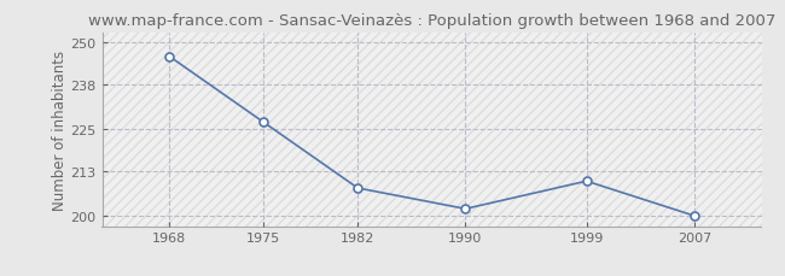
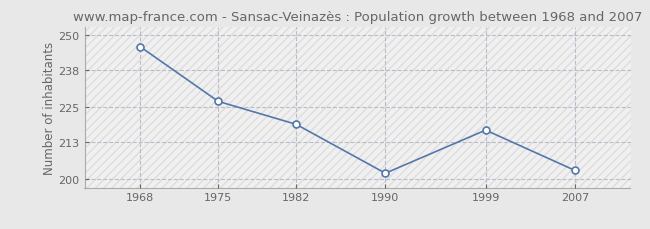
1982: 208 -> 219
1999: 210 -> 217
2007: 200 -> 203
